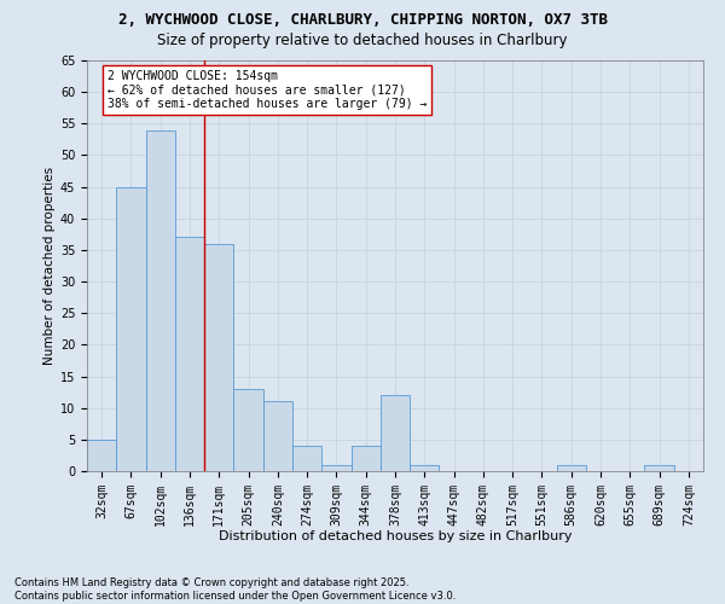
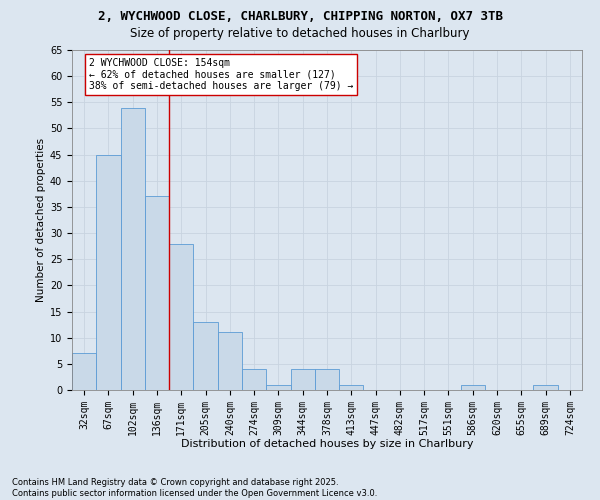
32sqm: 5 -> 7
171sqm: 36 -> 28
378sqm: 12 -> 4
